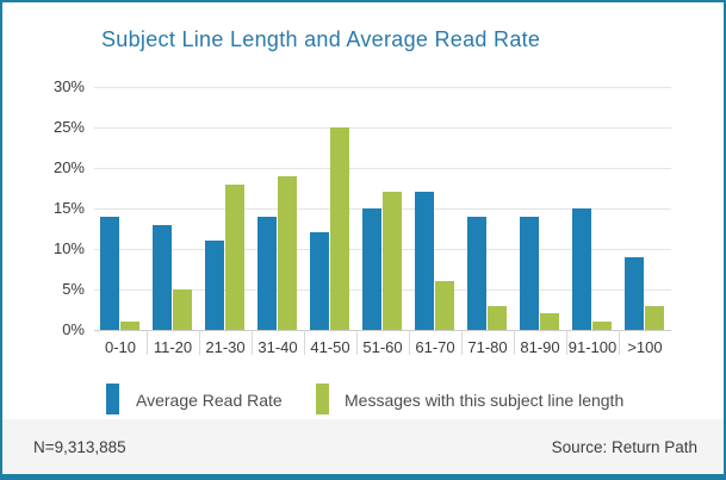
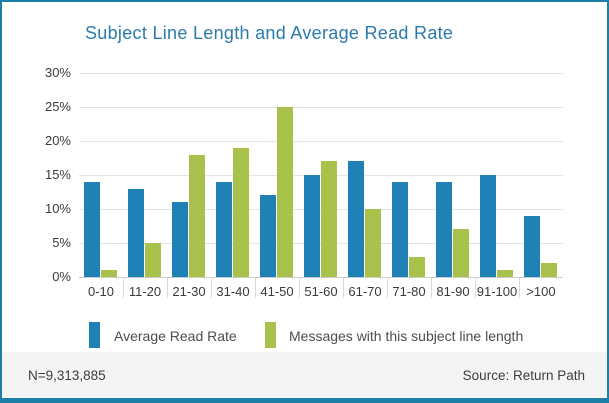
Messages with this subject line length/61-70: 6% -> 10%
Messages with this subject line length/81-90: 2% -> 7%
Messages with this subject line length/>100: 3% -> 2%
